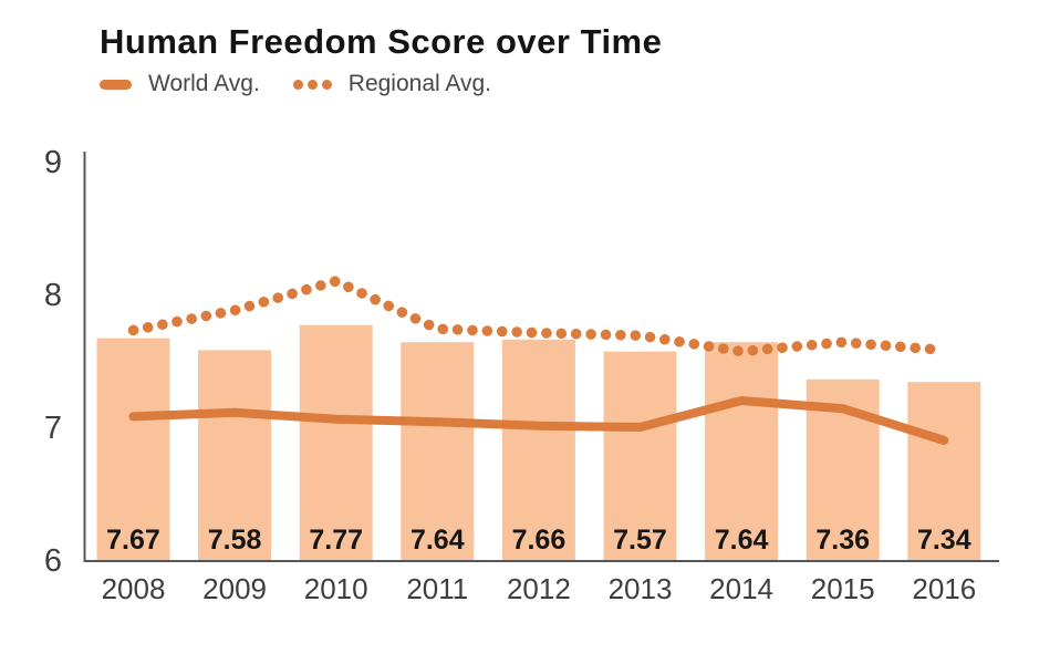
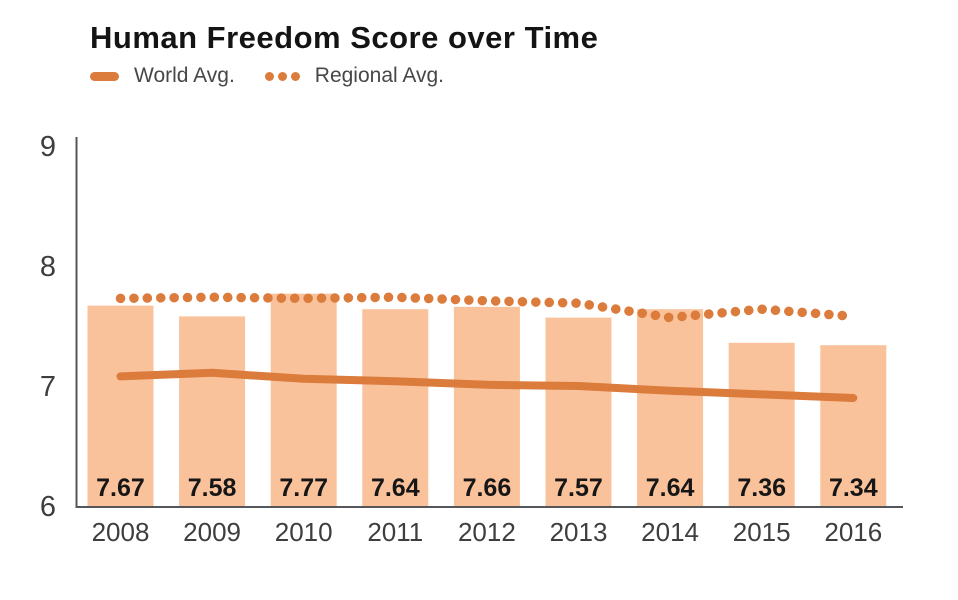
Regional Avg./2009: 7.88 -> 7.74
Regional Avg./2010: 8.10 -> 7.73
World Avg./2014: 7.20 -> 6.96
World Avg./2015: 7.14 -> 6.93
